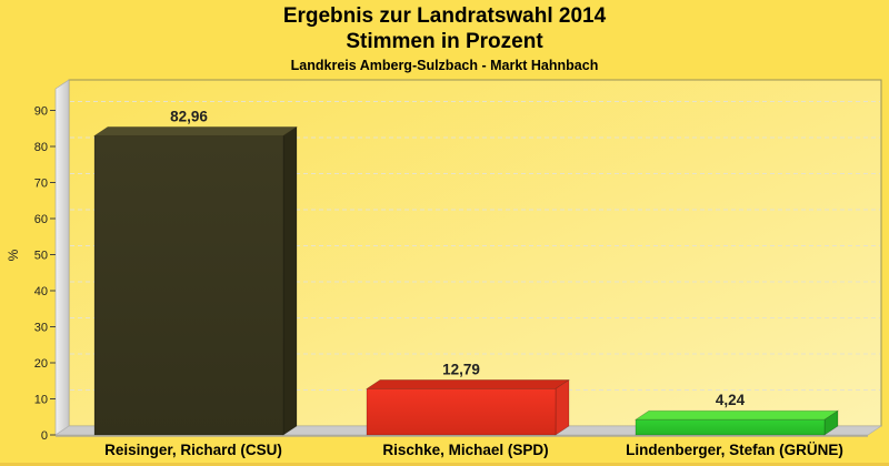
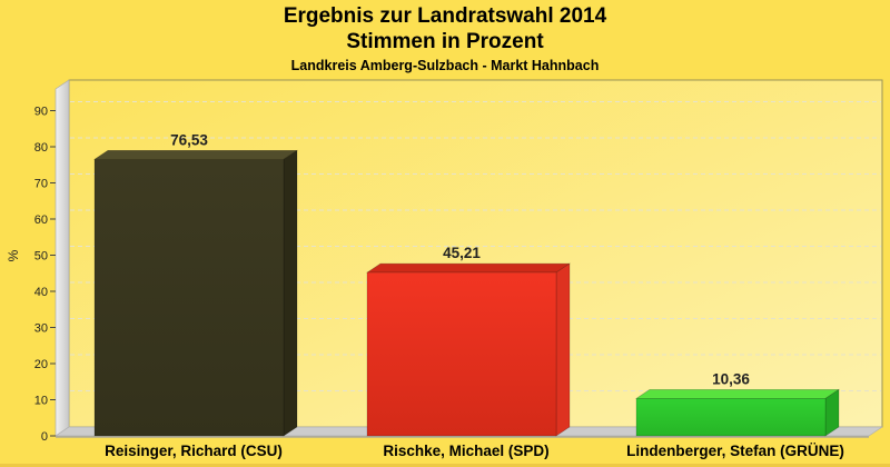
Reisinger, Richard (CSU): 82,96 -> 76,53
Rischke, Michael (SPD): 12,79 -> 45,21
Lindenberger, Stefan (GRÜNE): 4,24 -> 10,36
